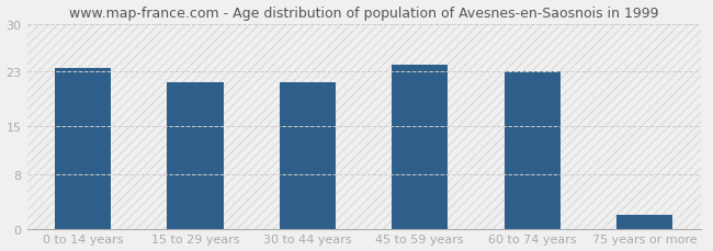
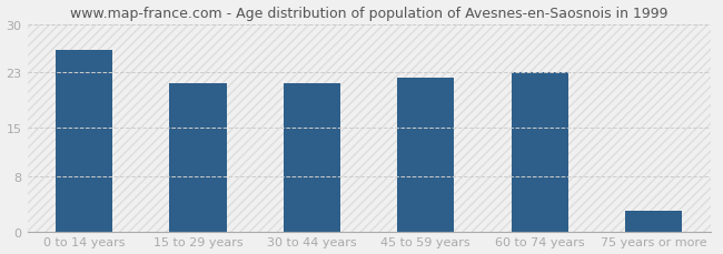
0 to 14 years: 23.5 -> 26.2
45 to 59 years: 24.0 -> 22.2
75 years or more: 2.0 -> 3.0
